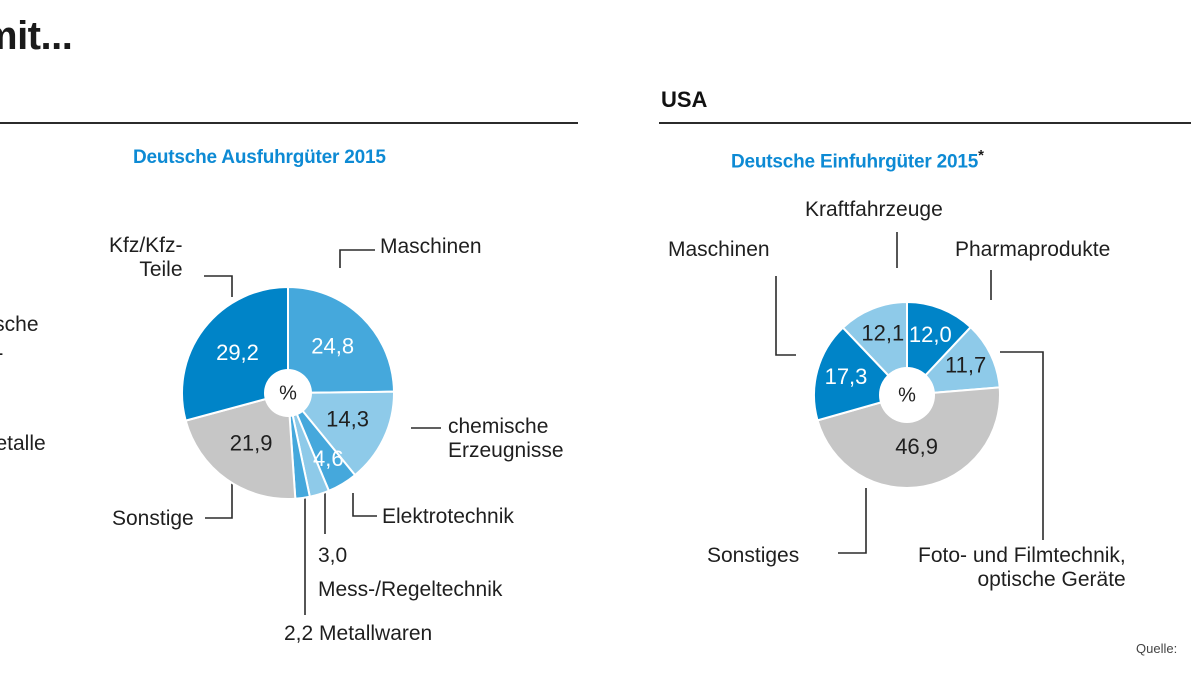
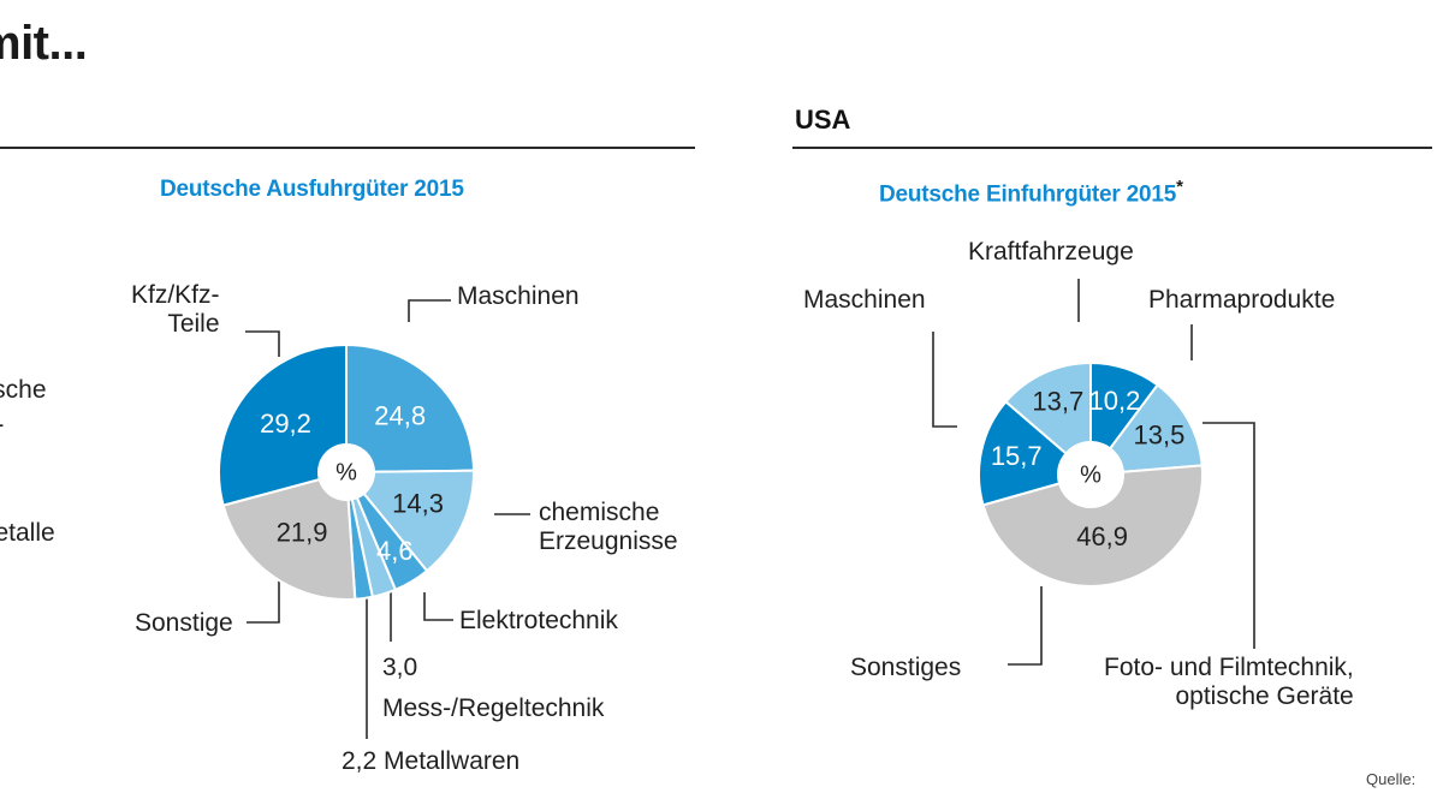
Deutsche Einfuhrgüter 2015/Pharmaprodukte: 12,0 -> 10,2
Deutsche Einfuhrgüter 2015/Foto- und Filmtechnik, optische Geräte: 11,7 -> 13,5
Deutsche Einfuhrgüter 2015/Maschinen: 17,3 -> 15,7
Deutsche Einfuhrgüter 2015/Kraftfahrzeuge: 12,1 -> 13,7
